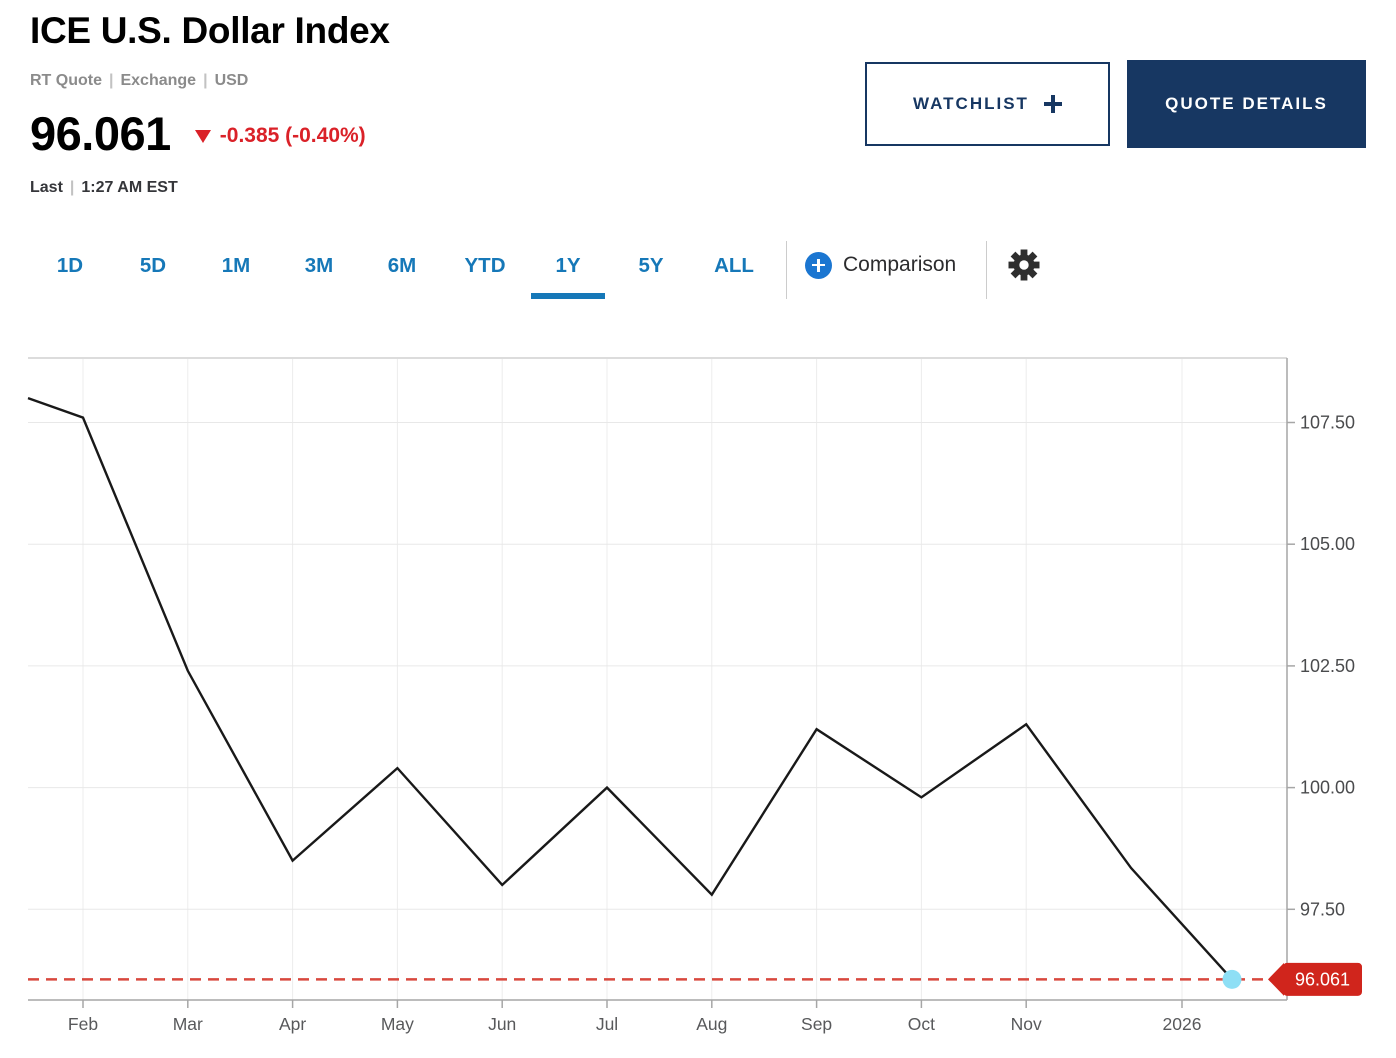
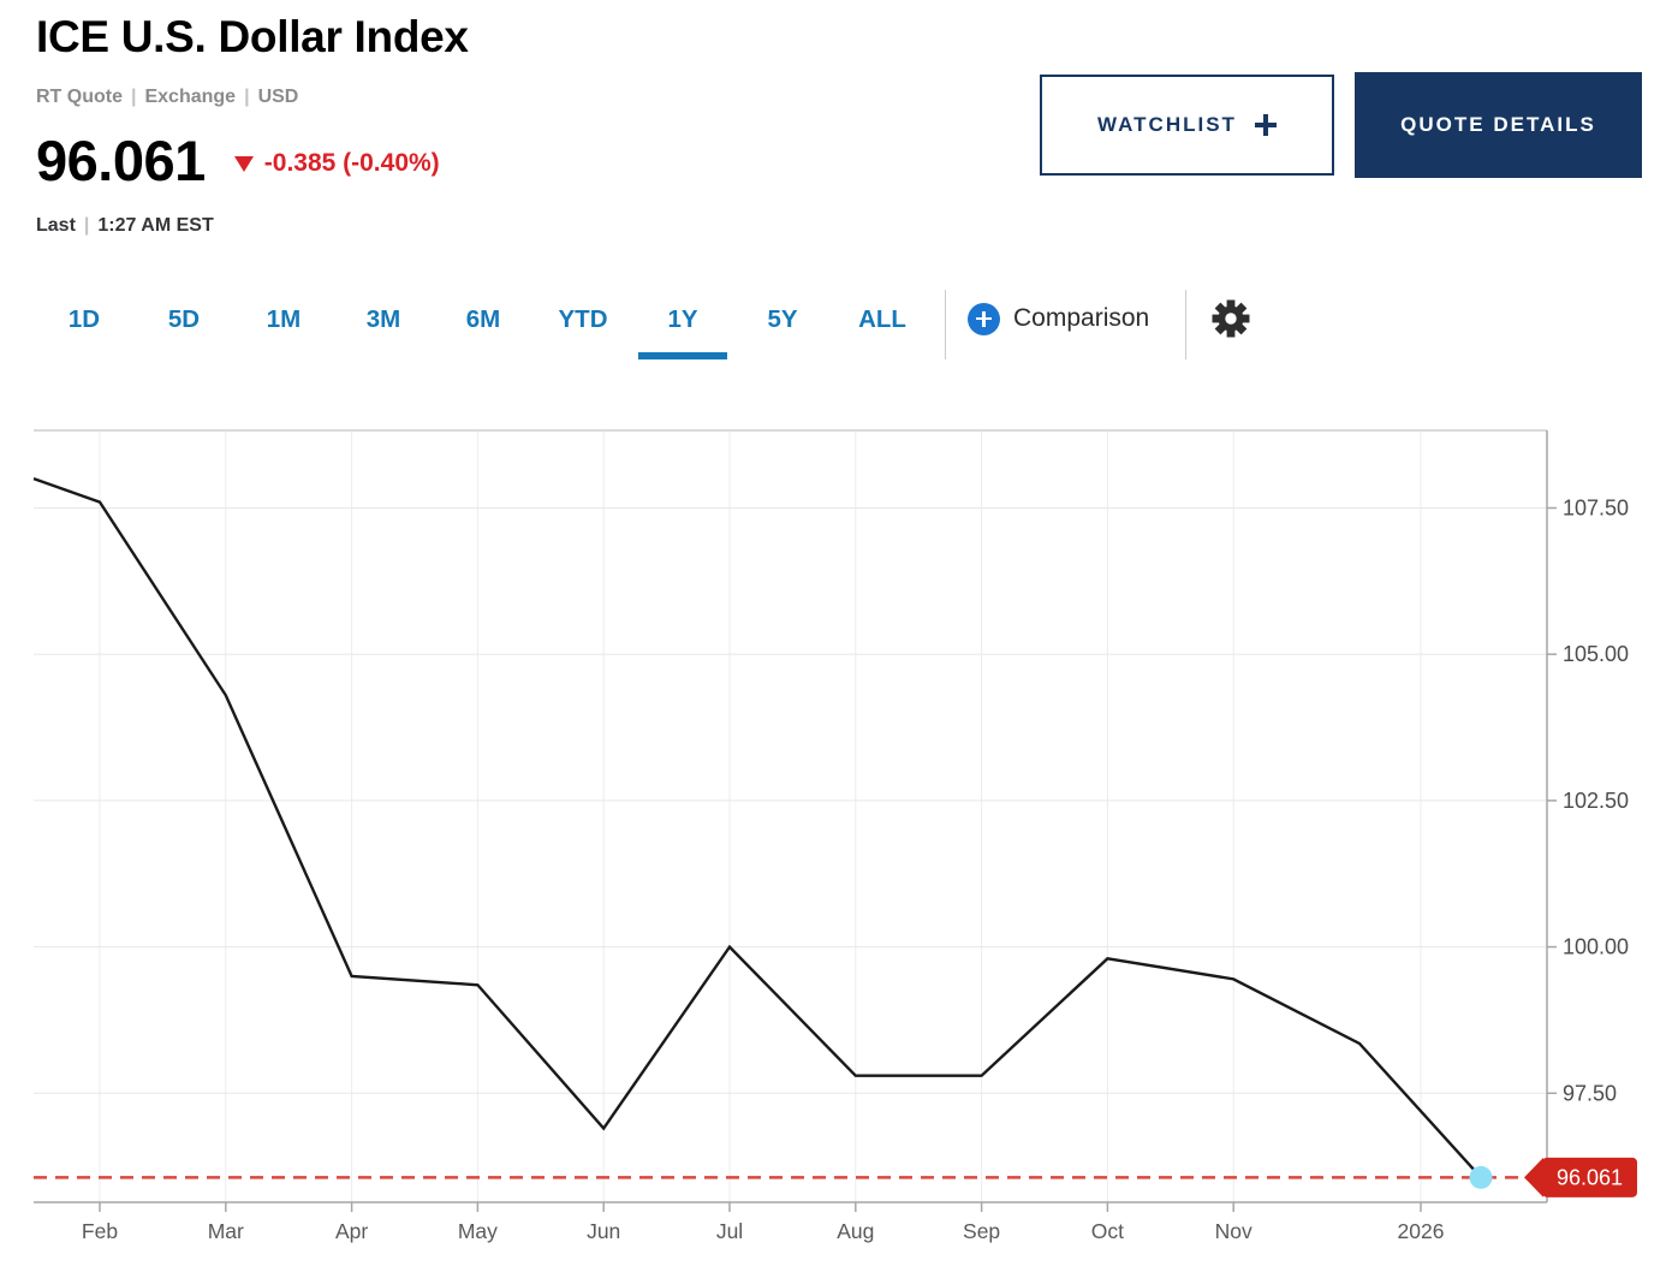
Mar: 102.4 -> 104.3
Apr: 98.5 -> 99.5
May: 100.4 -> 99.3
Jun: 98.0 -> 96.9
Sep: 101.2 -> 97.8
Nov: 101.3 -> 99.5
